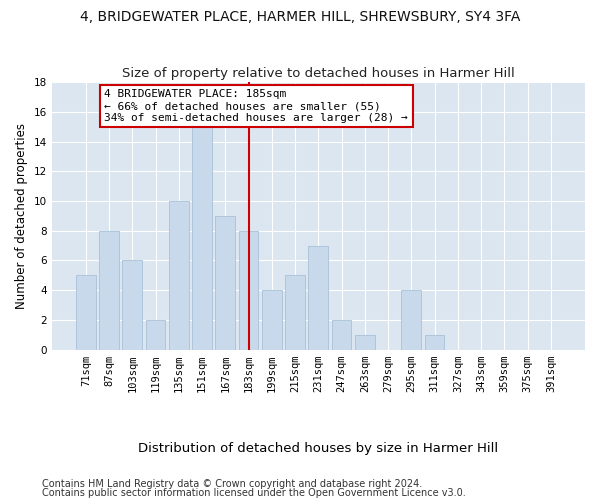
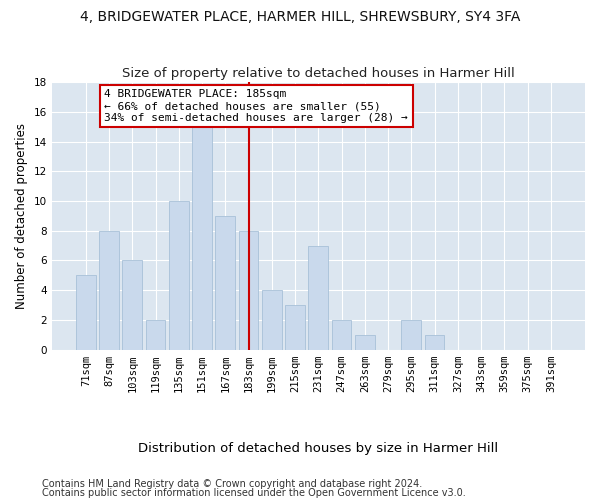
215sqm: 5 -> 3
295sqm: 4 -> 2
